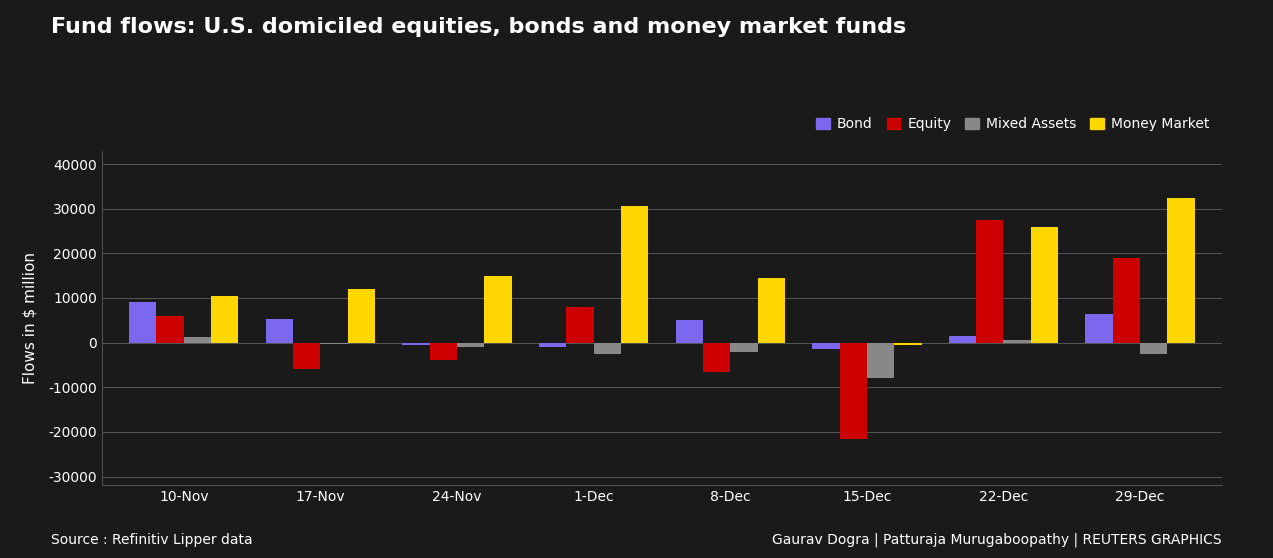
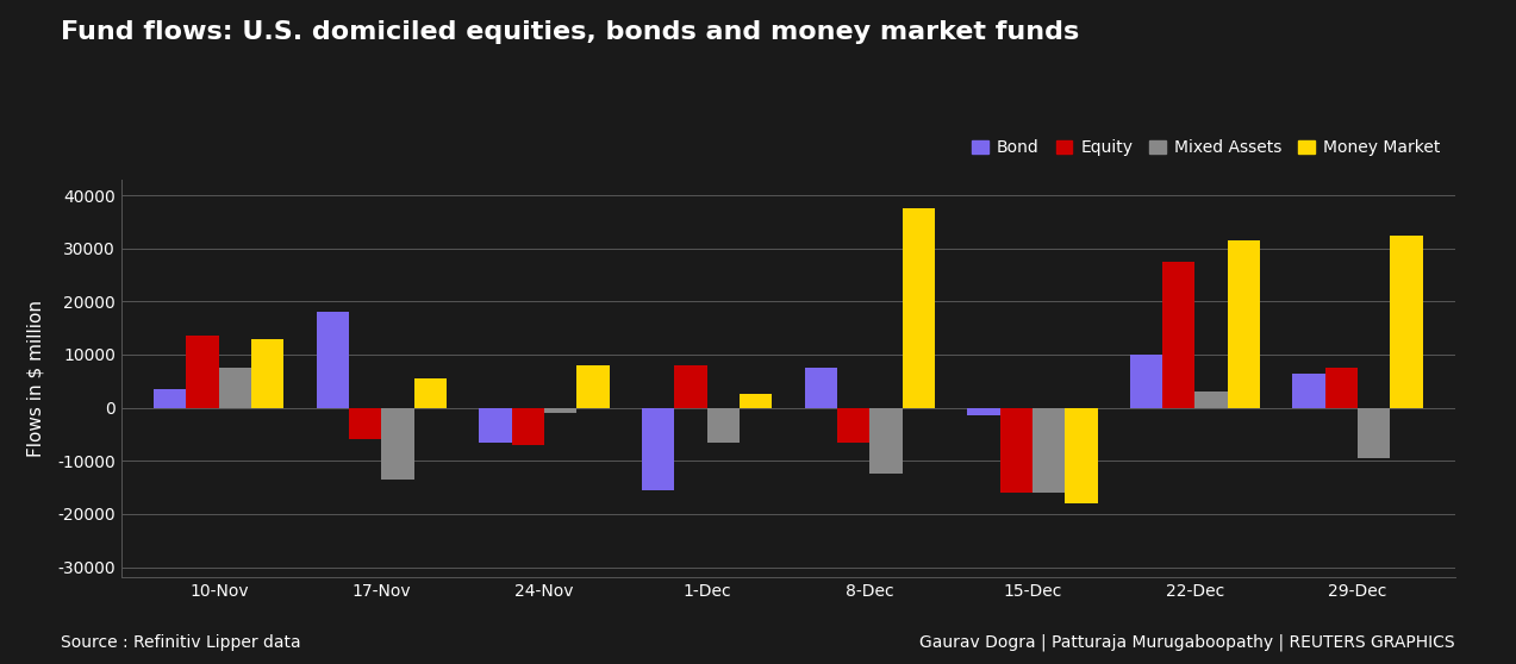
Bond/10-Nov: 9200 -> 3500
Equity/10-Nov: 6000 -> 13500
Mixed Assets/10-Nov: 1200 -> 7500
Money Market/10-Nov: 10500 -> 13000
Bond/17-Nov: 5200 -> 18000
Mixed Assets/17-Nov: -200 -> -13500
Money Market/17-Nov: 12000 -> 5500
Bond/24-Nov: -500 -> -6500
Equity/24-Nov: -4000 -> -7000
Money Market/24-Nov: 15000 -> 8000
Bond/1-Dec: -900 -> -15500
Mixed Assets/1-Dec: -2500 -> -6500
Money Market/1-Dec: 30500 -> 2500
Bond/8-Dec: 5000 -> 7500
Mixed Assets/8-Dec: -2000 -> -12500
Money Market/8-Dec: 14500 -> 37500
Equity/15-Dec: -21500 -> -16000
Mixed Assets/15-Dec: -8000 -> -16000
Money Market/15-Dec: -500 -> -18000
Bond/22-Dec: 1500 -> 10000
Mixed Assets/22-Dec: 500 -> 3000
Money Market/22-Dec: 26000 -> 31500
Equity/29-Dec: 19000 -> 7500
Mixed Assets/29-Dec: -2500 -> -9500
